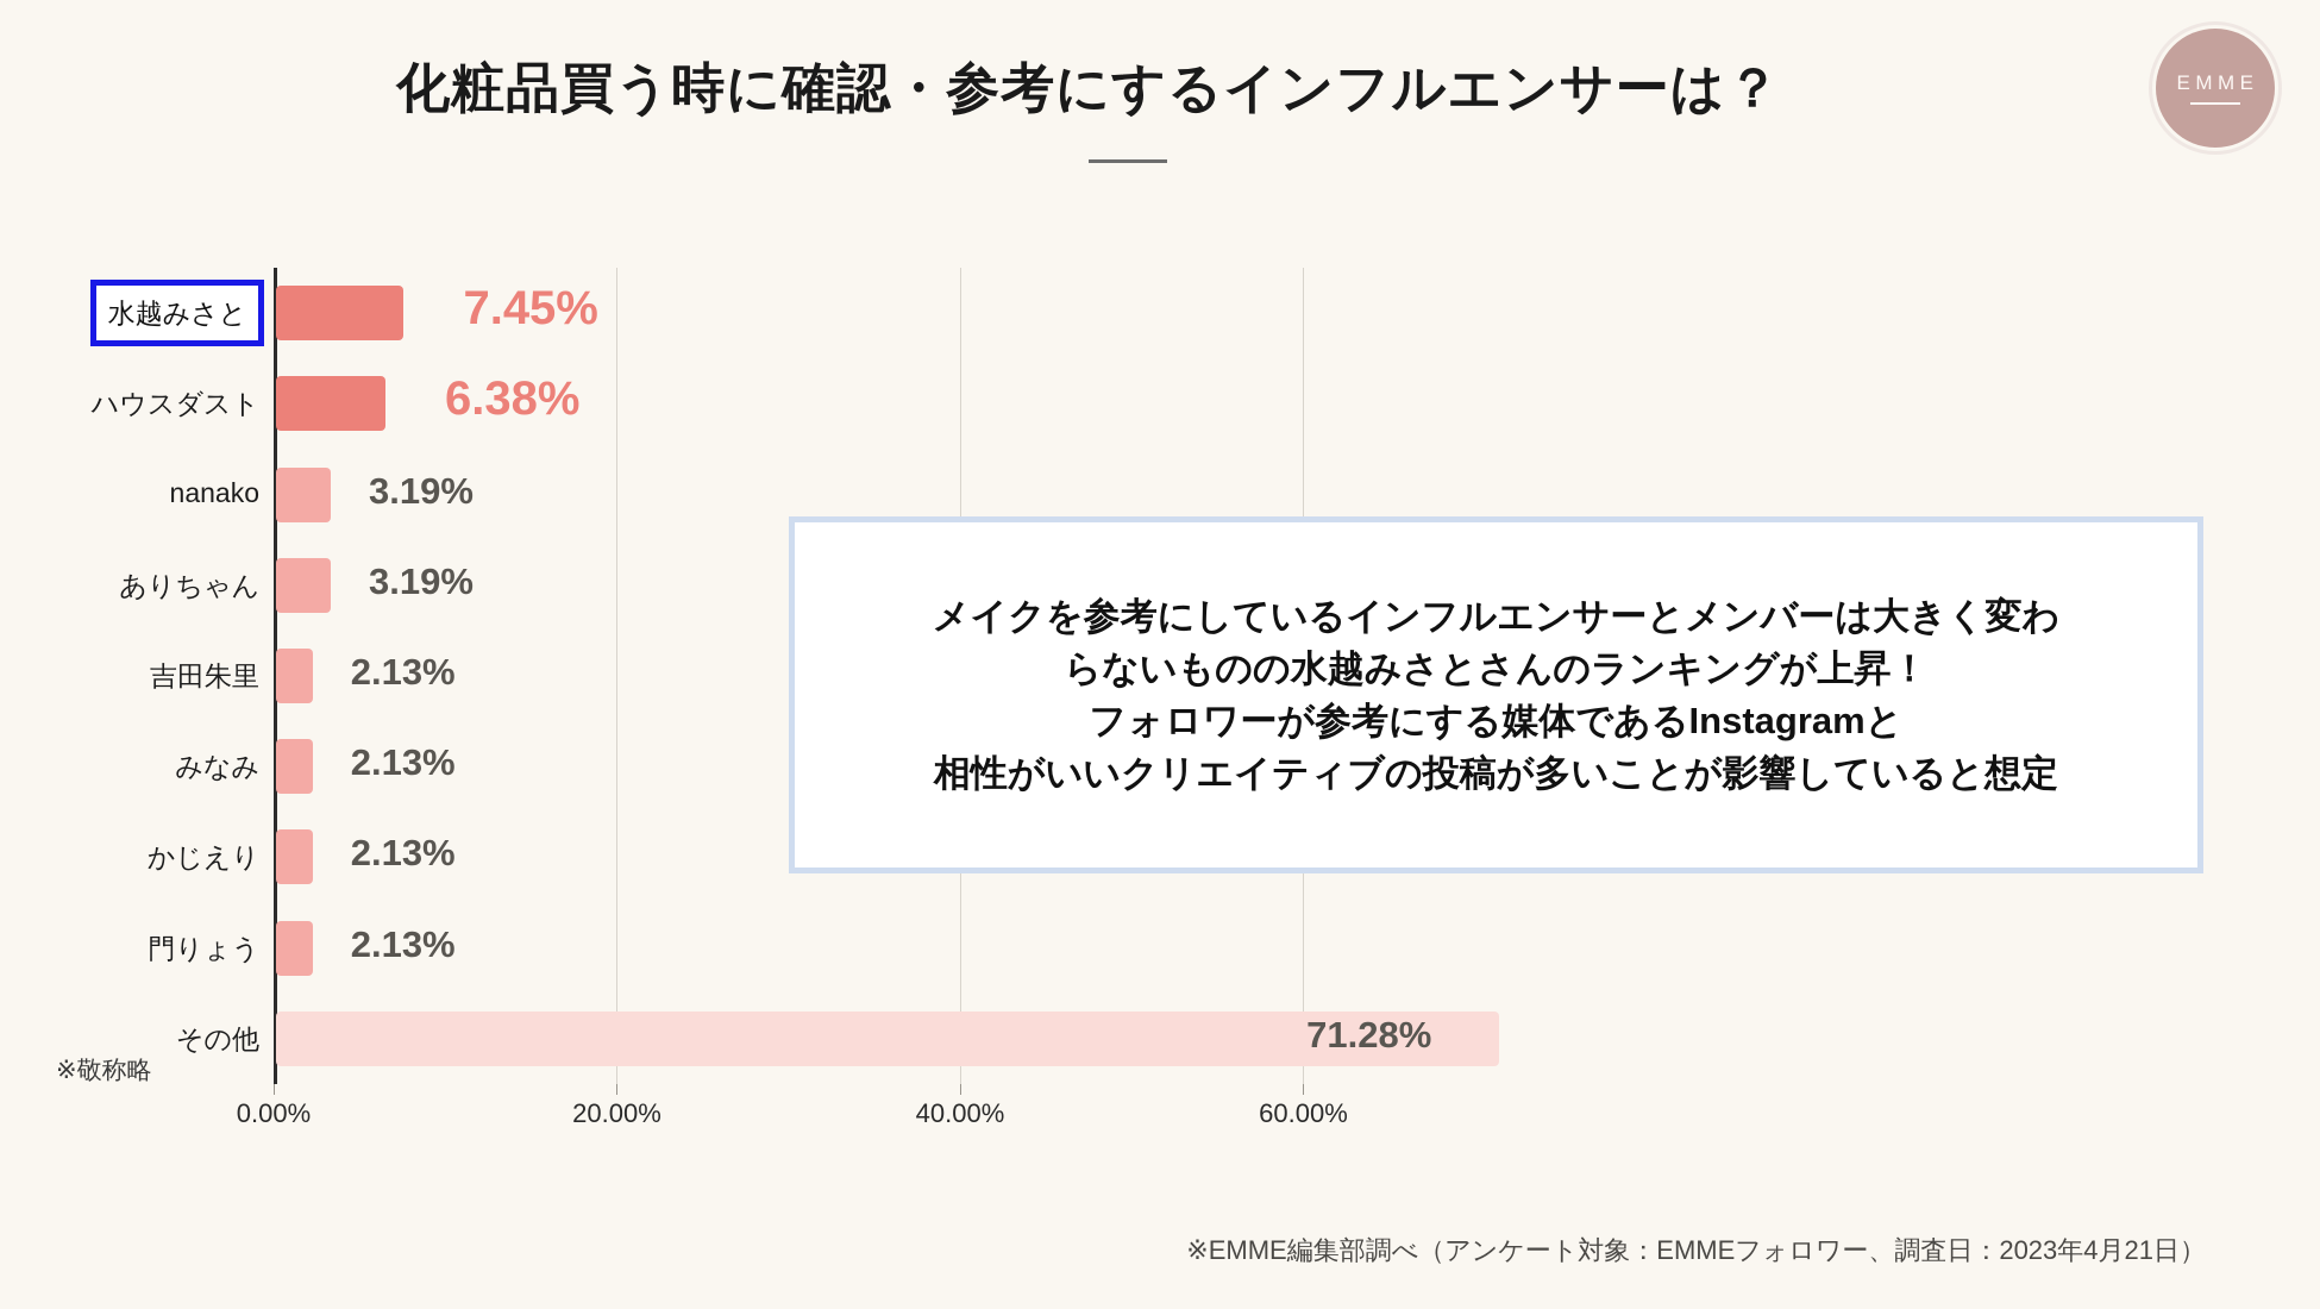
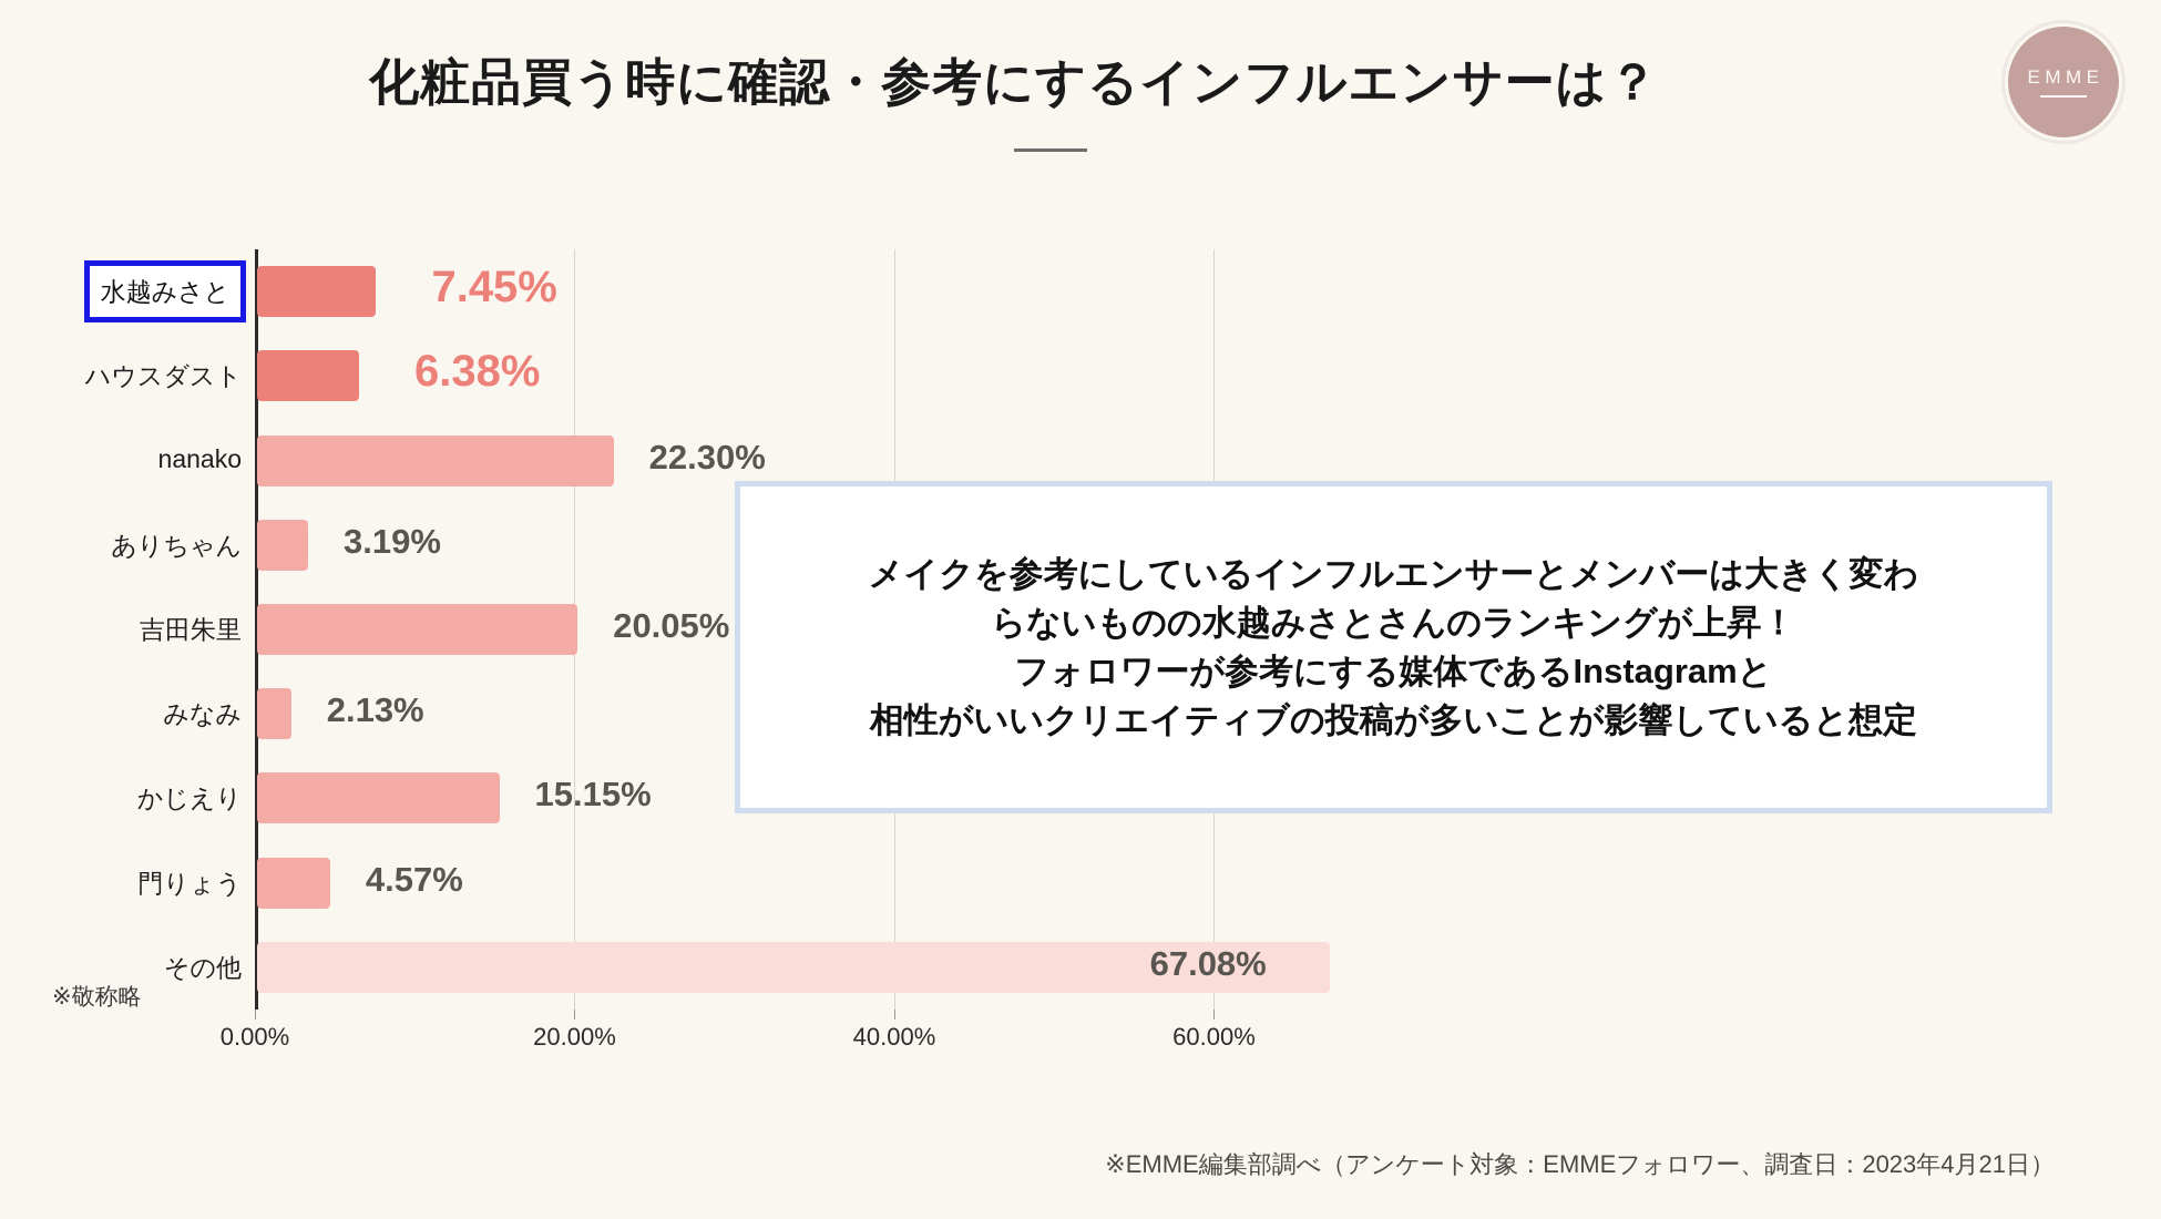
nanako: 3.19% -> 22.30%
吉田朱里: 2.13% -> 20.05%
かじえり: 2.13% -> 15.15%
門りょう: 2.13% -> 4.57%
その他: 71.28% -> 67.08%
